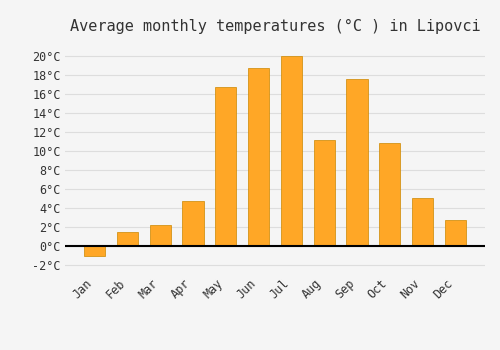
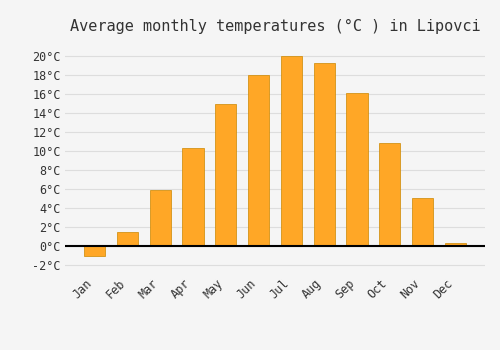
Mar: 2.2°C -> 5.9°C
Apr: 4.8°C -> 10.4°C
May: 16.8°C -> 15.0°C
Jun: 18.8°C -> 18.0°C
Aug: 11.2°C -> 19.3°C
Sep: 17.6°C -> 16.1°C
Dec: 2.8°C -> 0.4°C
